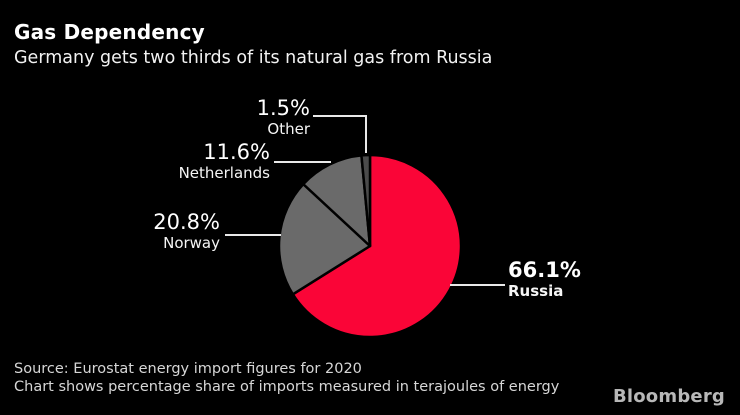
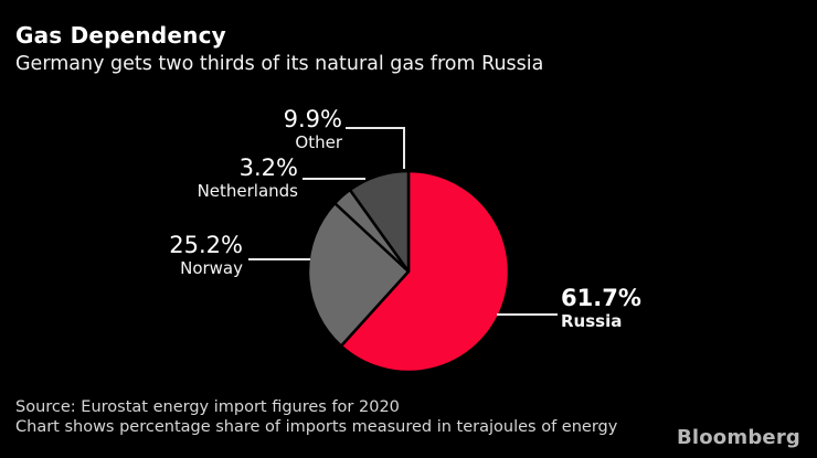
Russia: 66.1% -> 61.7%
Norway: 20.8% -> 25.2%
Netherlands: 11.6% -> 3.2%
Other: 1.5% -> 9.9%
